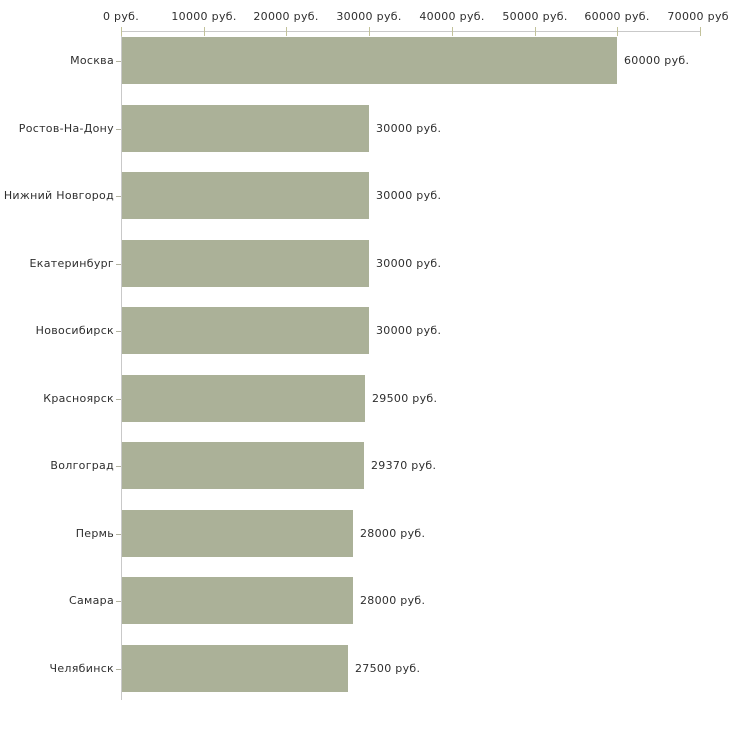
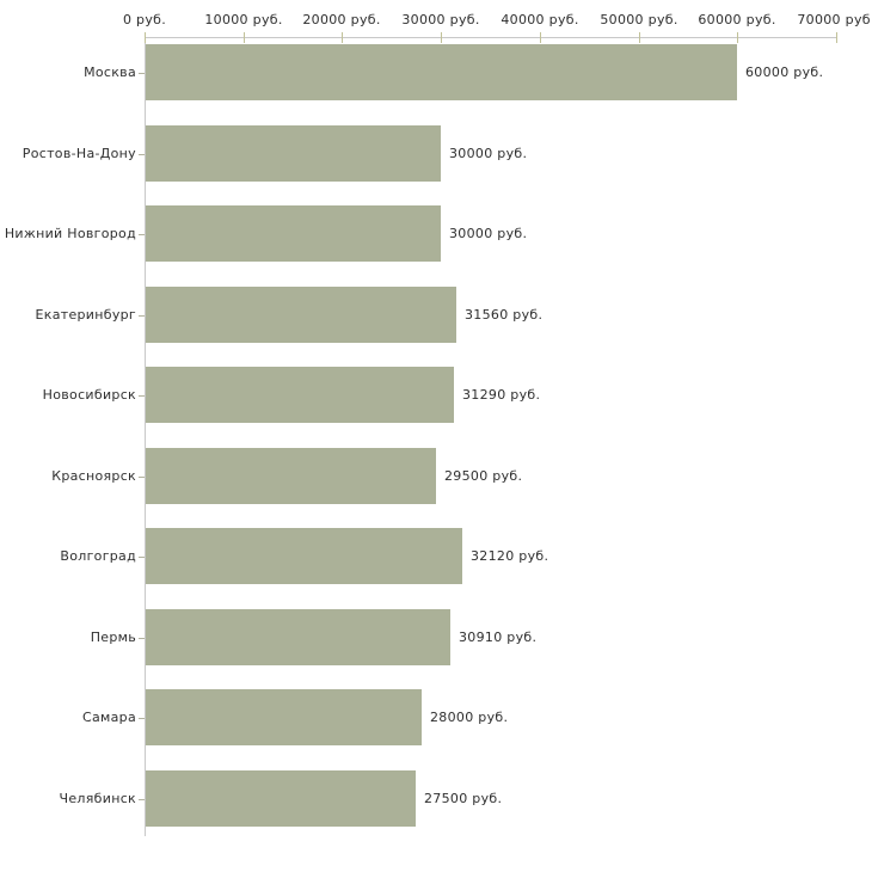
Екатеринбург: 30000 -> 31560
Новосибирск: 30000 -> 31290
Волгоград: 29370 -> 32120
Пермь: 28000 -> 30910
